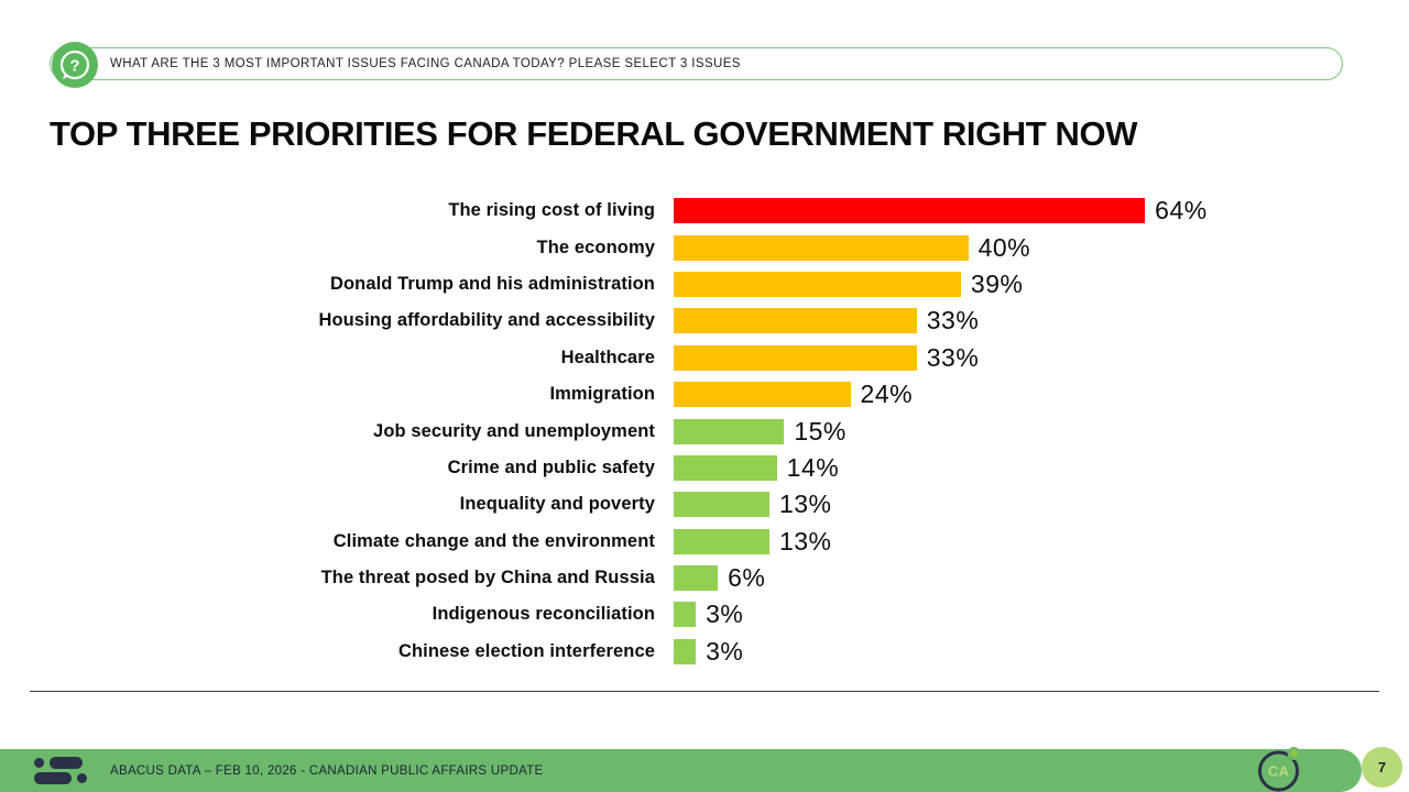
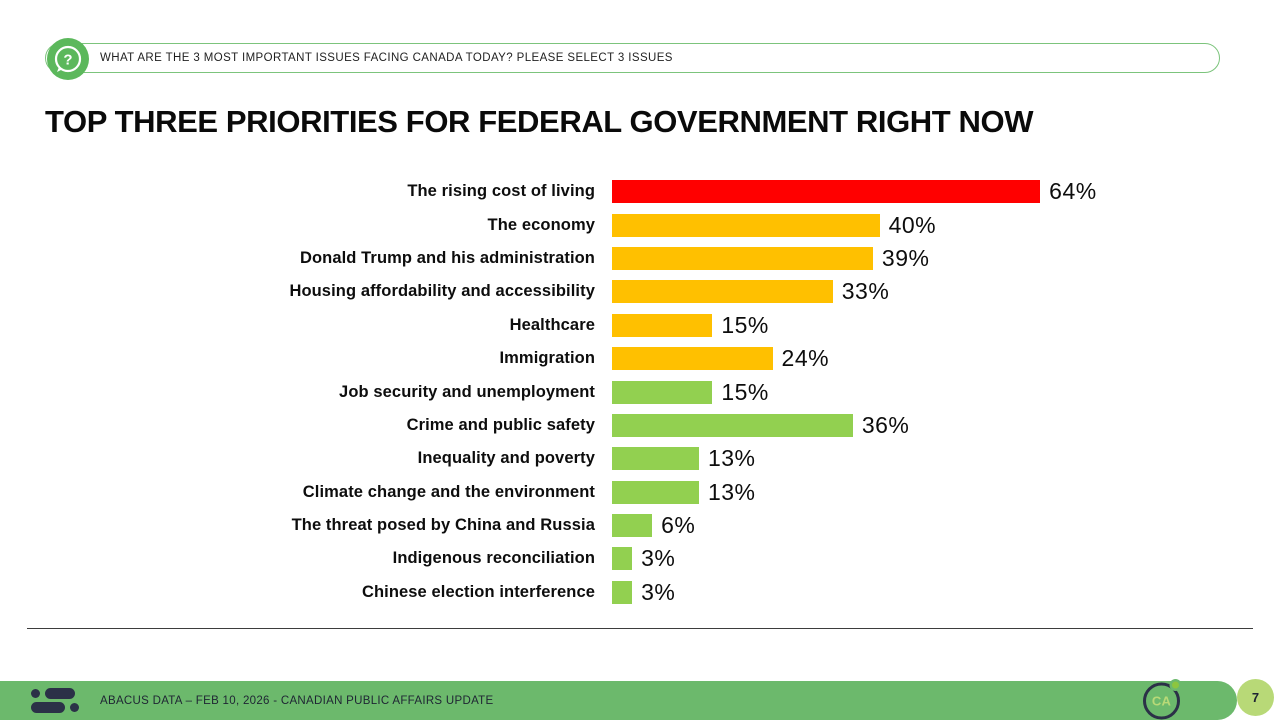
Healthcare: 33% -> 15%
Crime and public safety: 14% -> 36%
